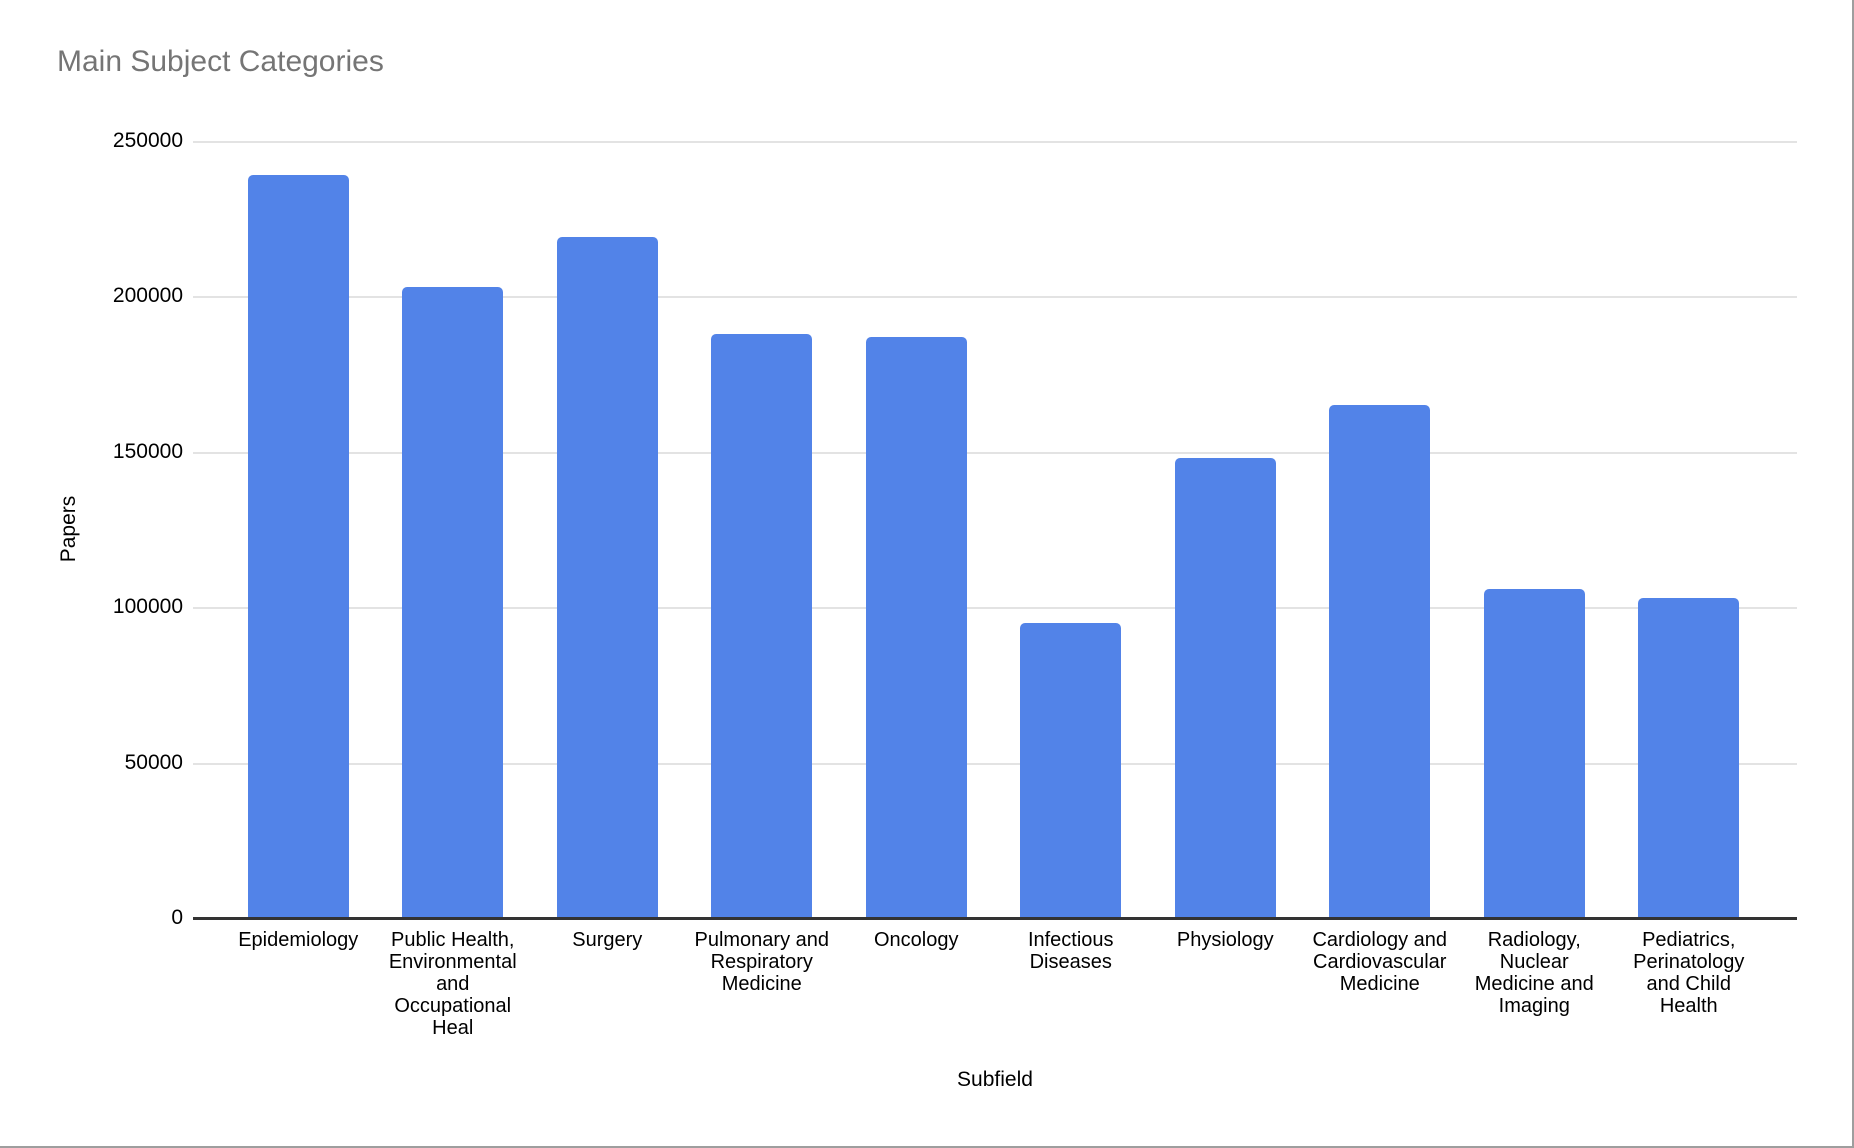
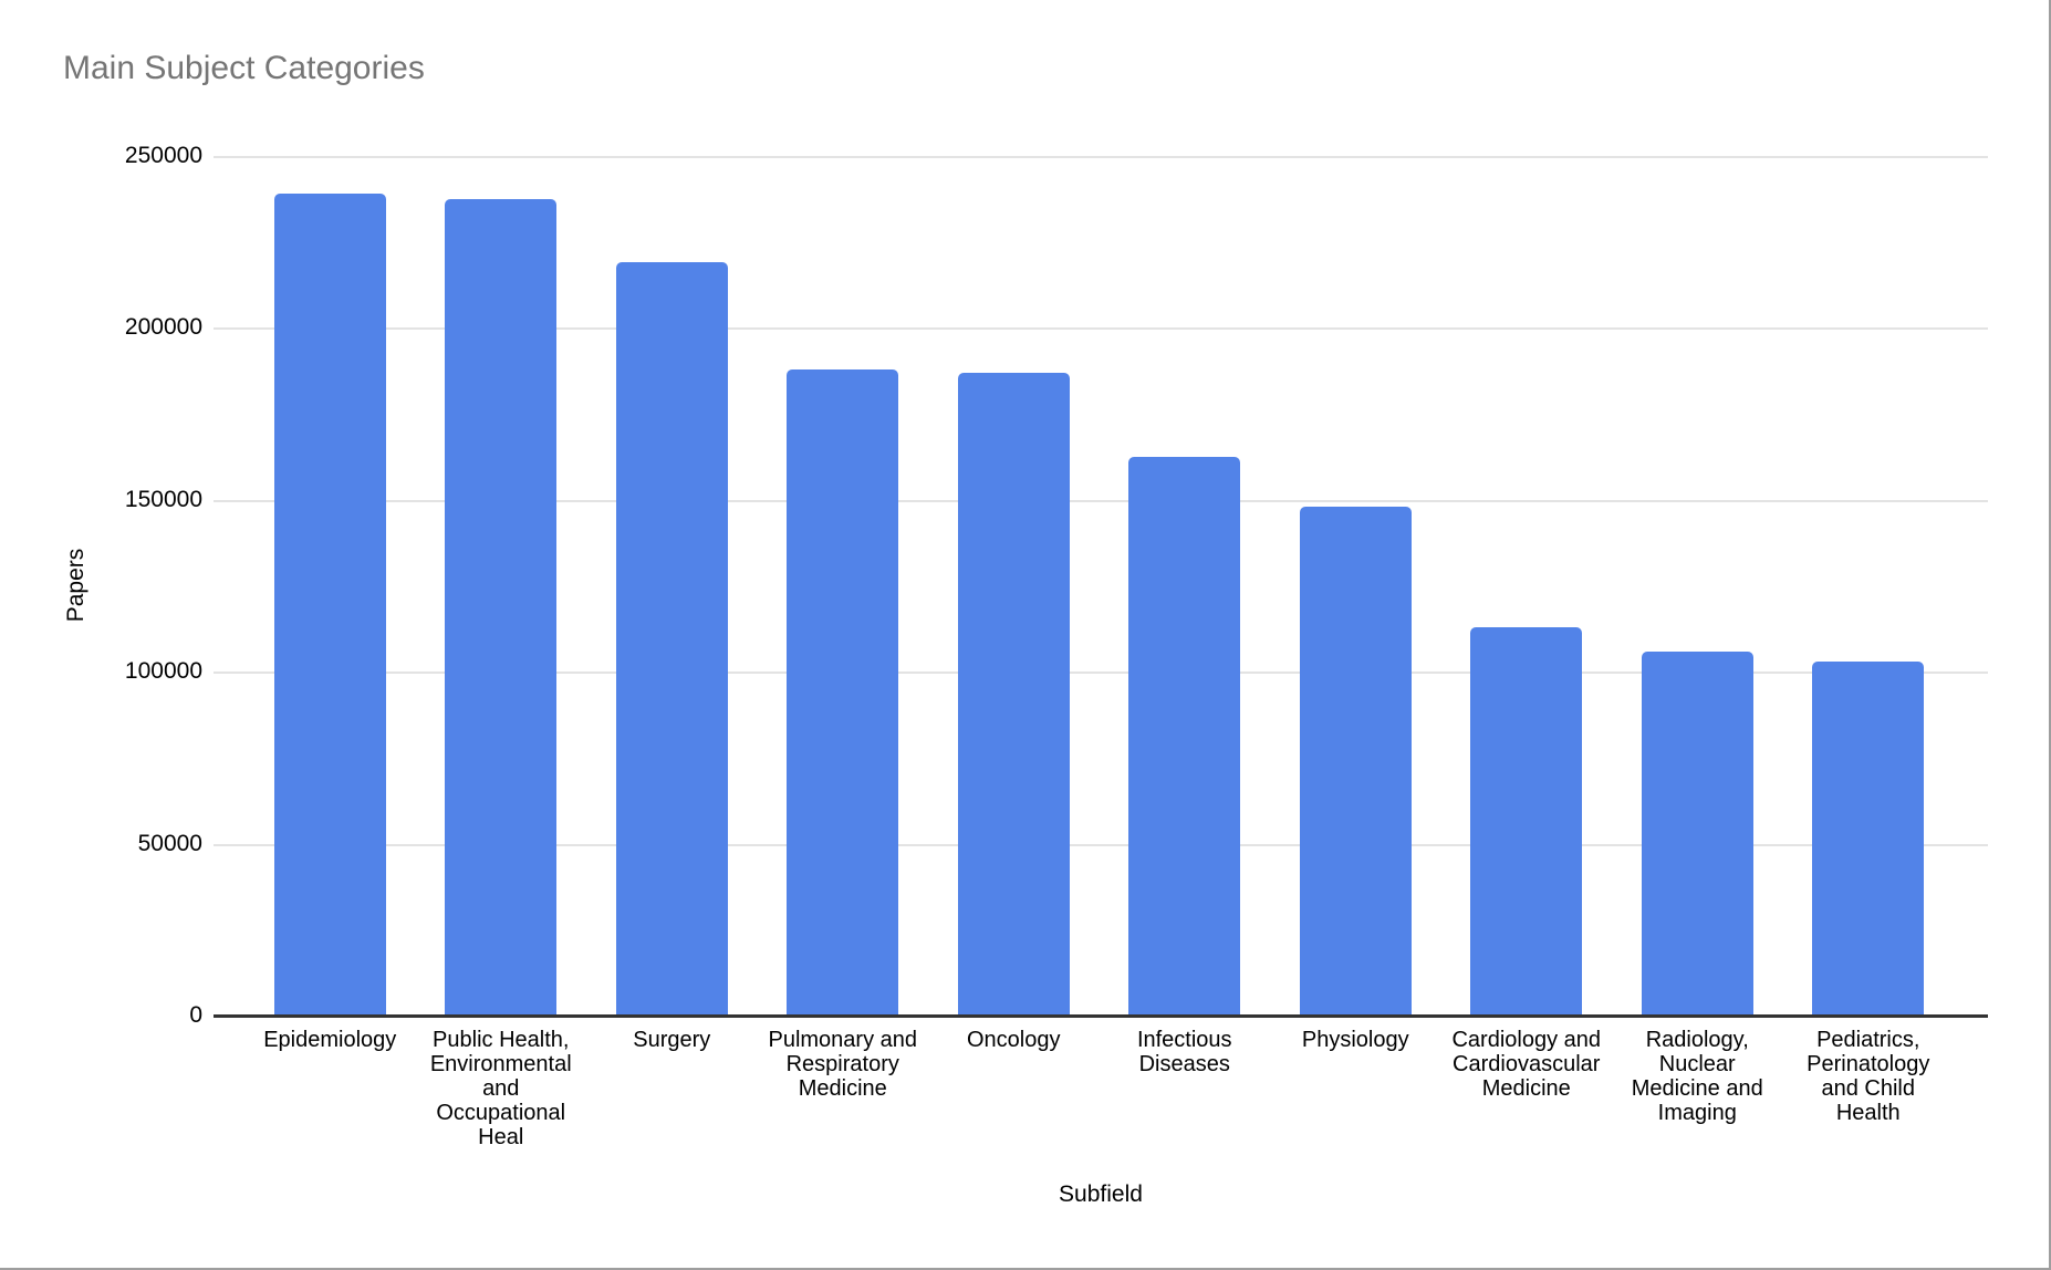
Public Health, Environmental and Occupational Heal: 203000 -> 238000
Infectious Diseases: 95000 -> 162000
Cardiology and Cardiovascular Medicine: 165000 -> 113000
